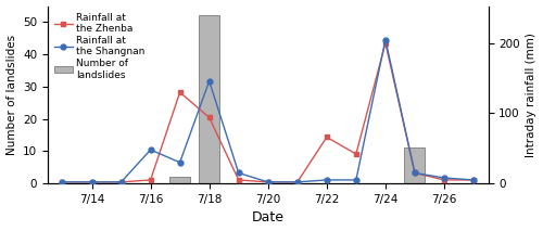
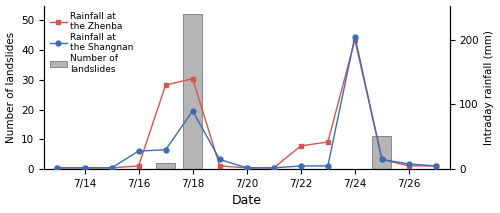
Rainfall at the Shangnan/7/16: 48 -> 28
Rainfall at the Zhenba/7/18: 94 -> 140
Rainfall at the Shangnan/7/18: 146 -> 90
Rainfall at the Zhenba/7/22: 66 -> 36
